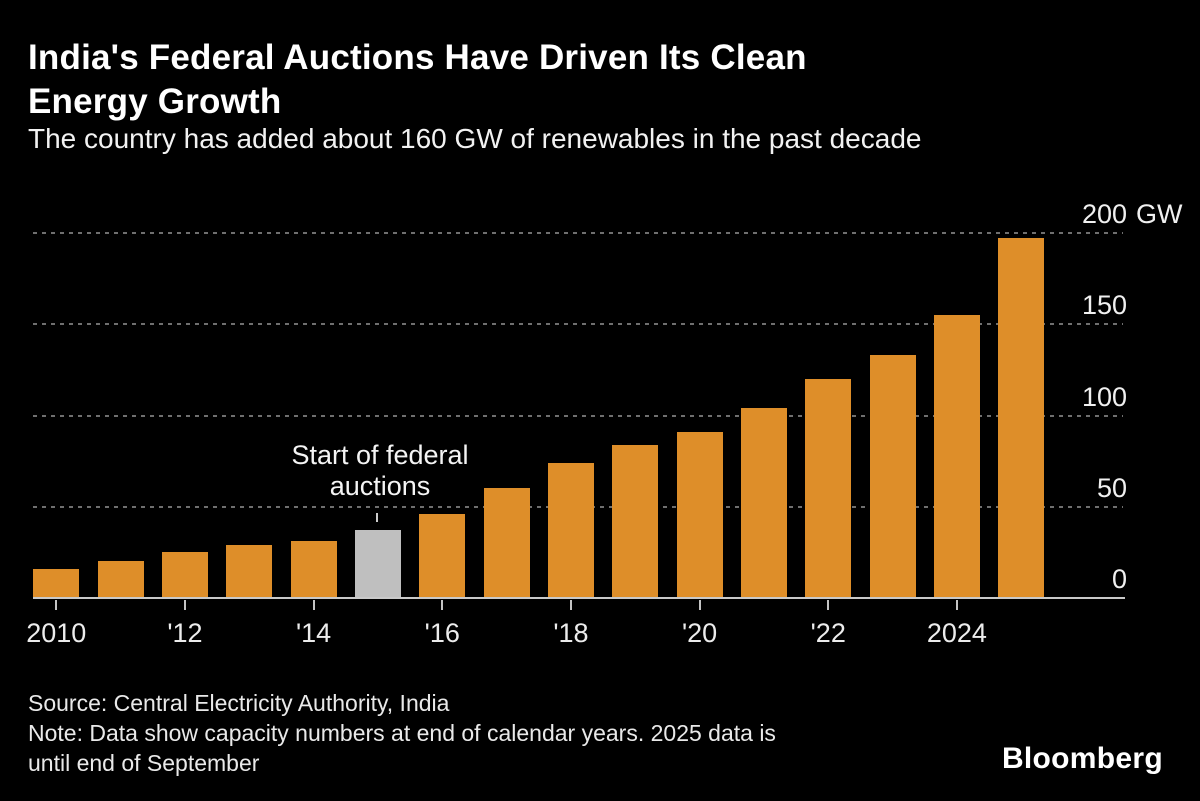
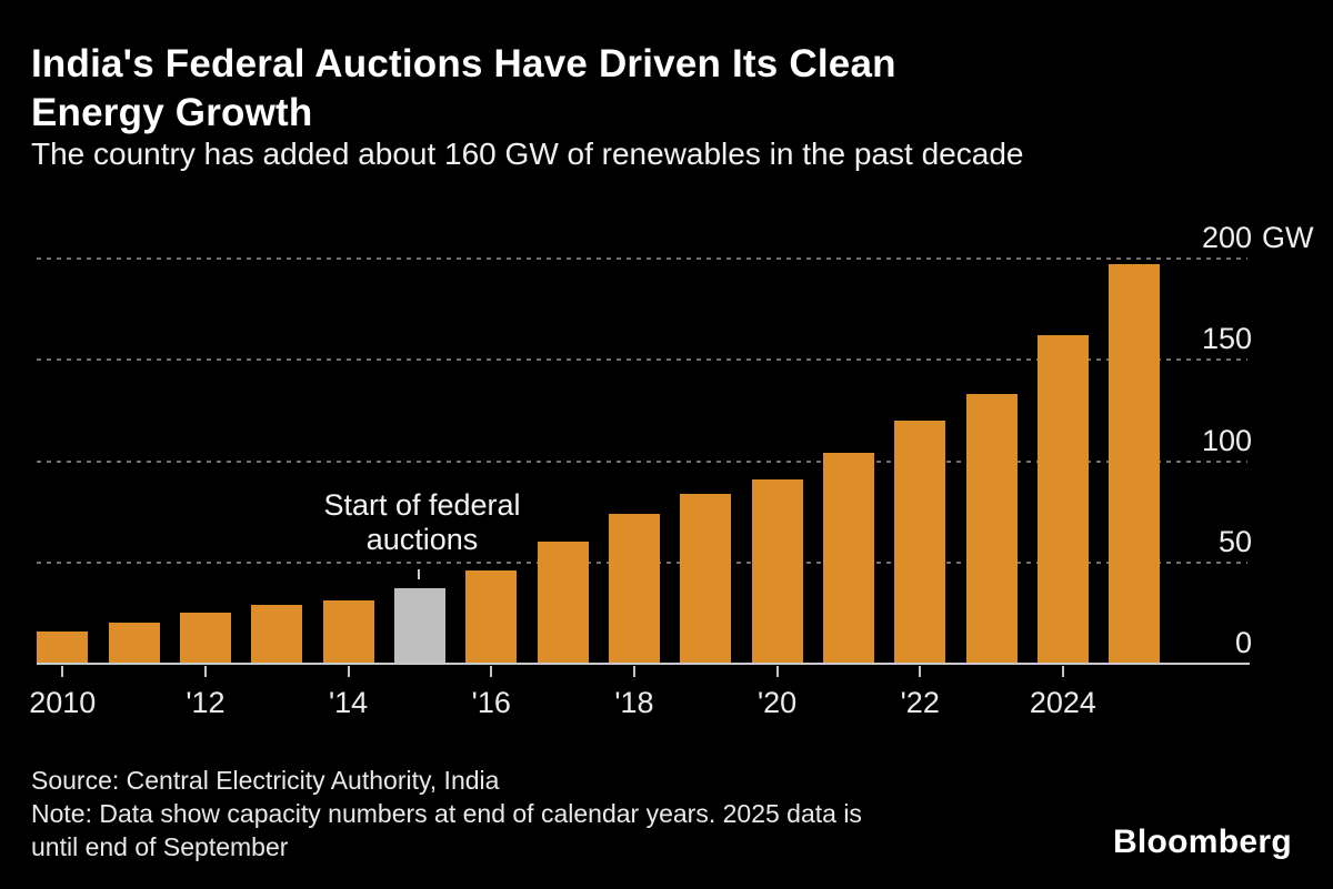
2024: 155 -> 162
